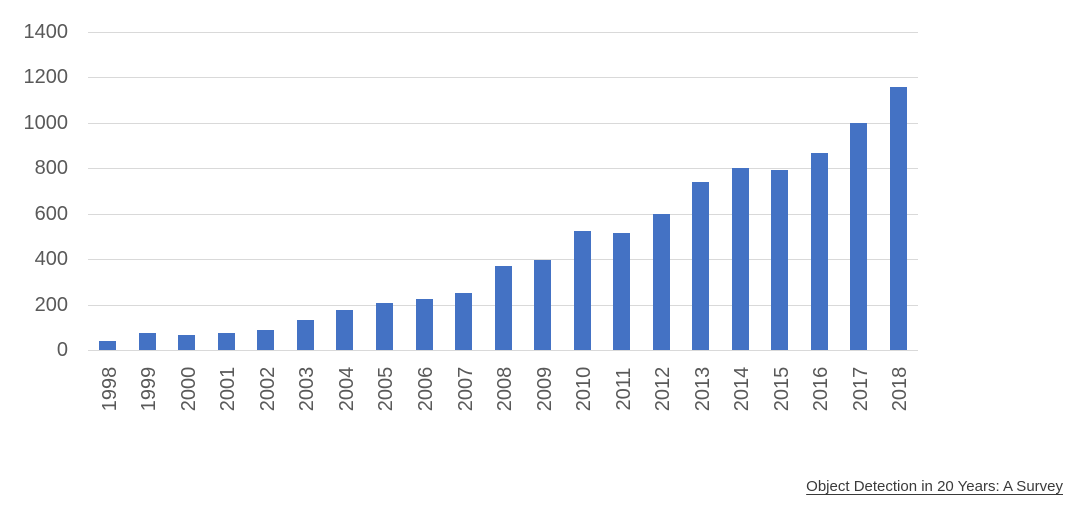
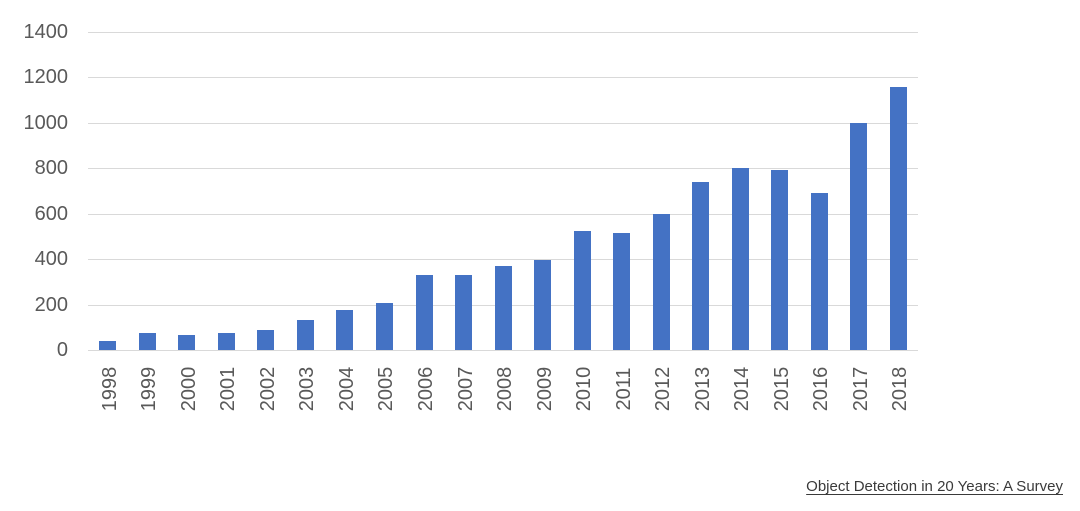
2006: 220 -> 330
2007: 250 -> 330
2016: 860 -> 690
